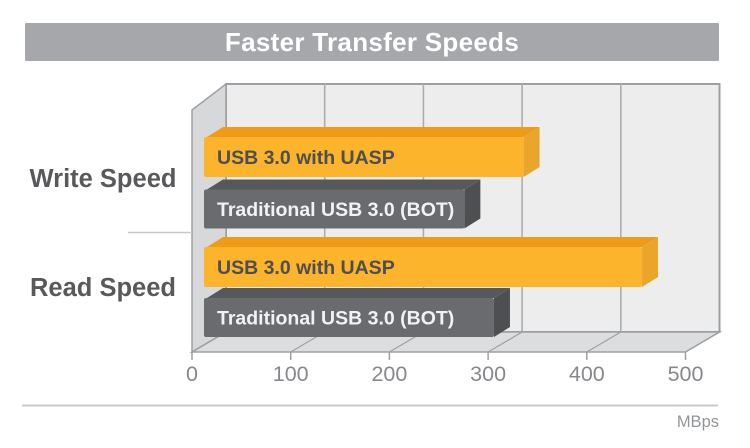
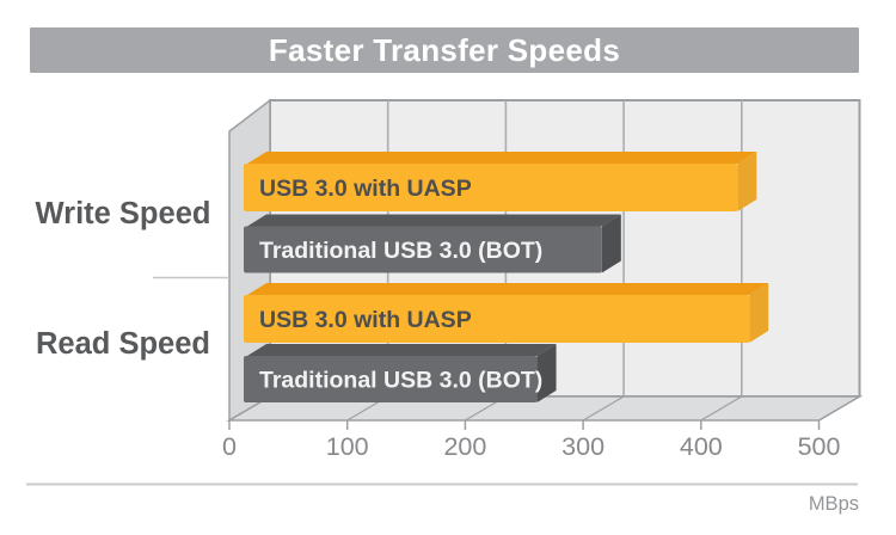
USB 3.0 with UASP/Write Speed: 340 -> 440
Traditional USB 3.0 (BOT)/Write Speed: 280 -> 320
USB 3.0 with UASP/Read Speed: 460 -> 440
Traditional USB 3.0 (BOT)/Read Speed: 310 -> 260
